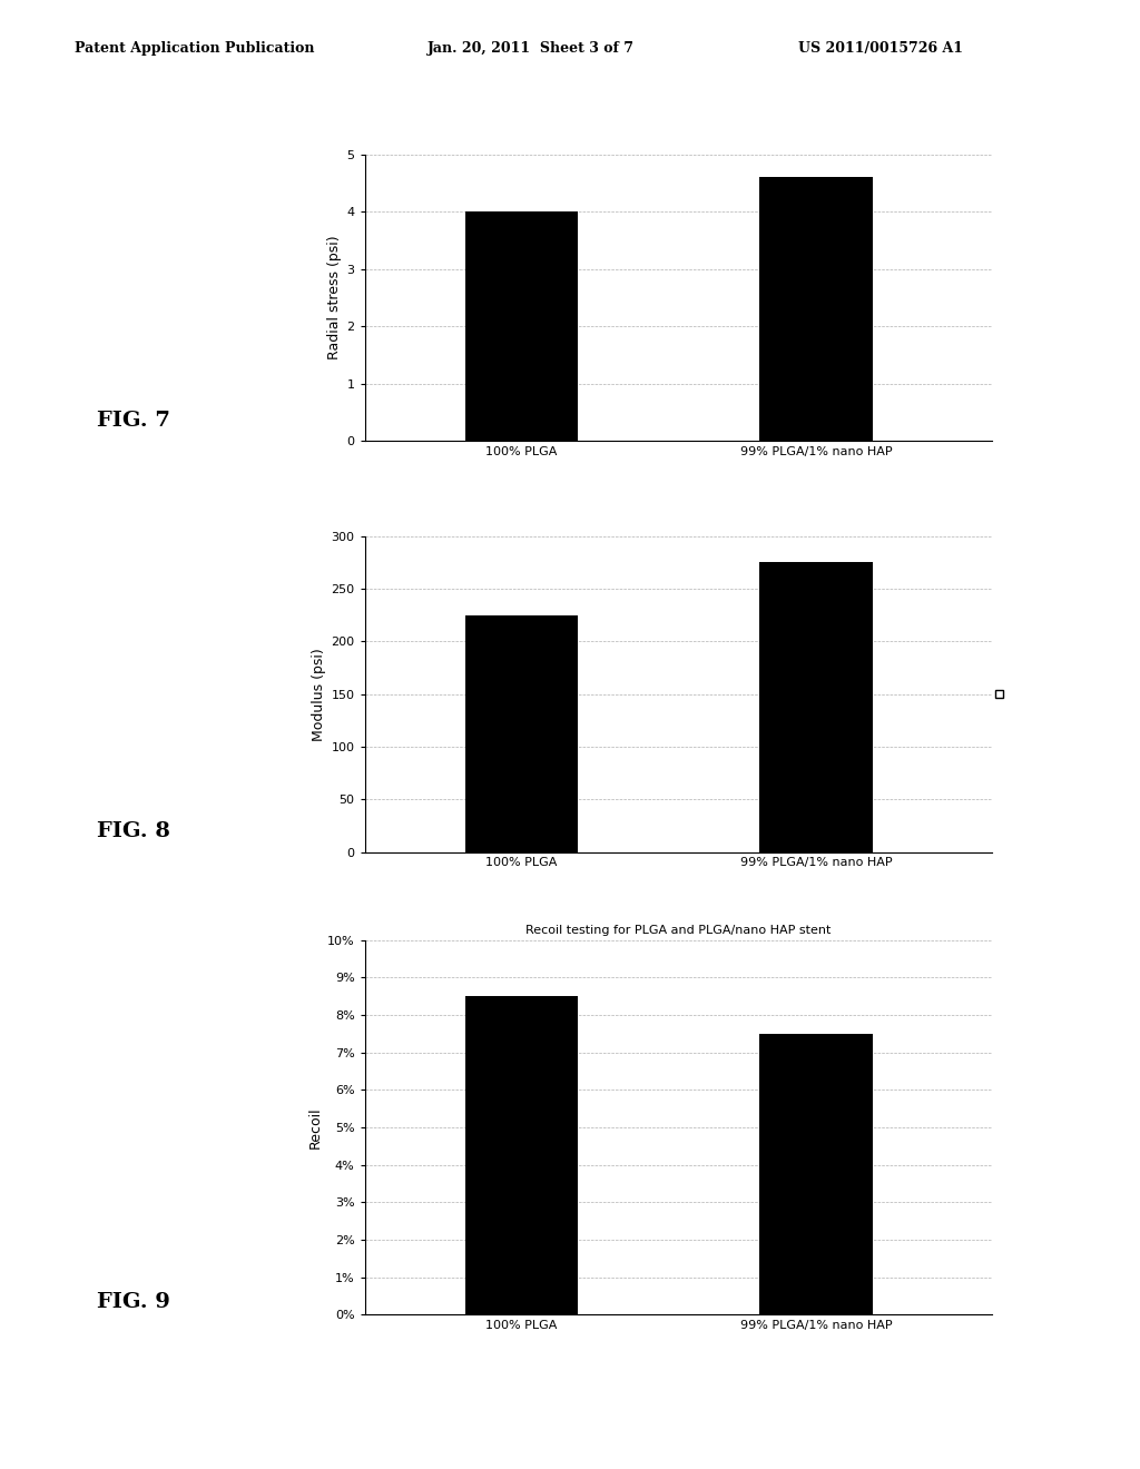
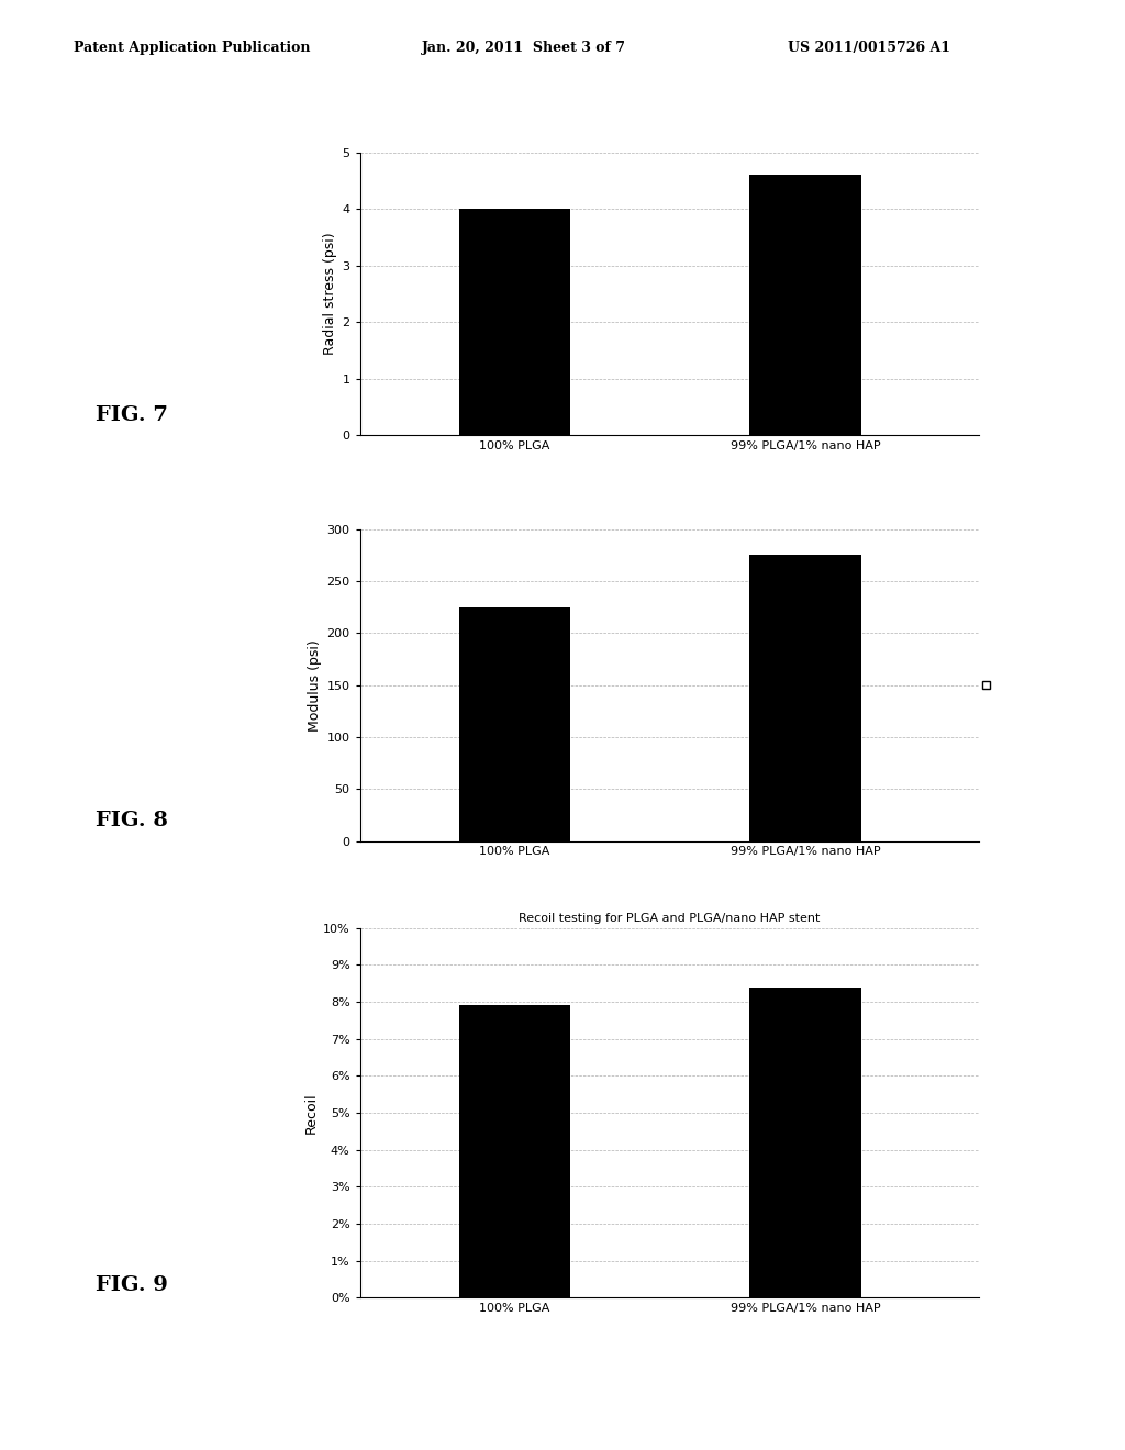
Recoil testing for PLGA and PLGA/nano HAP stent/100% PLGA: 8.5% -> 7.9%
Recoil testing for PLGA and PLGA/nano HAP stent/99% PLGA/1% nano HAP: 7.5% -> 8.4%
